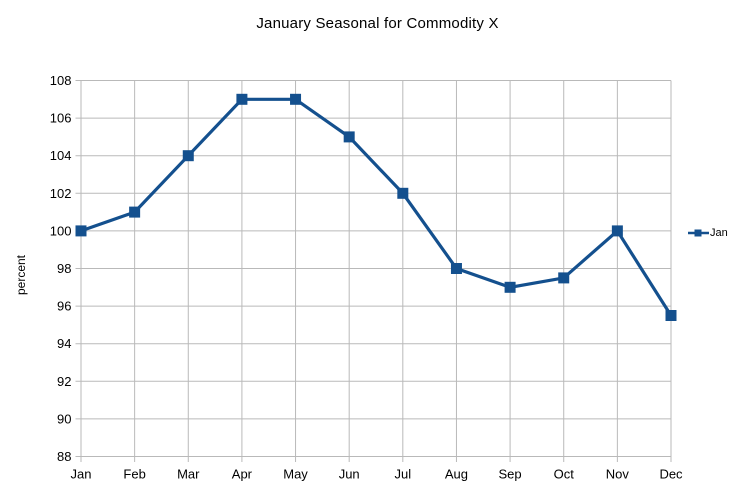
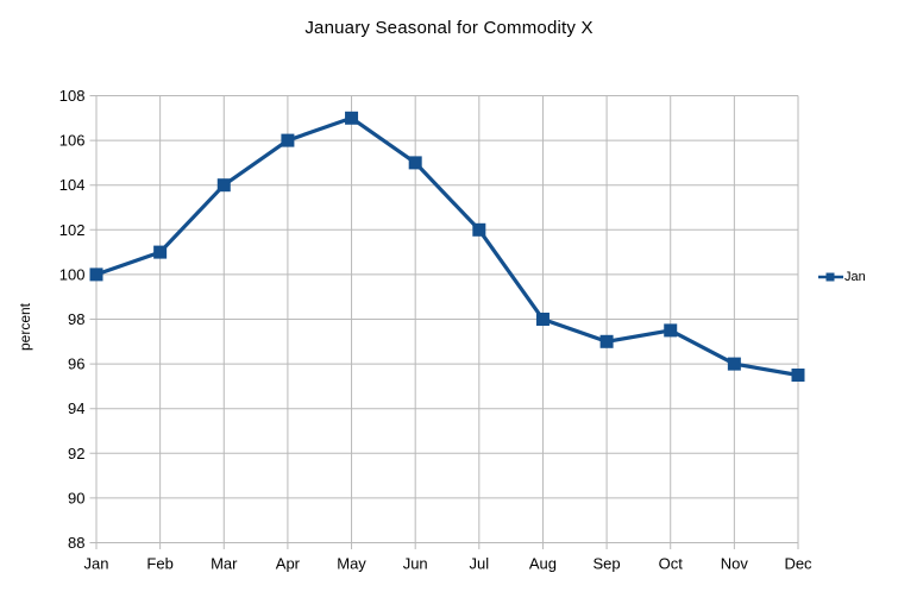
Apr: 107.0 -> 106.0
Nov: 100.0 -> 96.0
